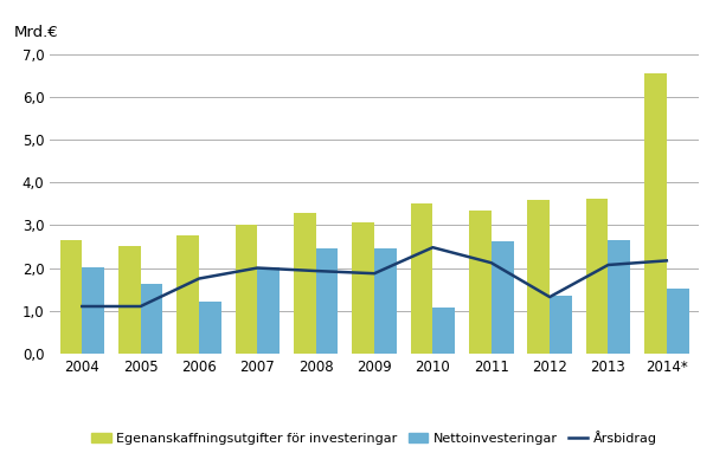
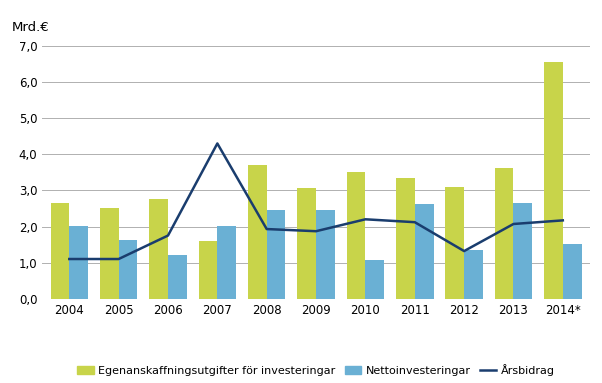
Egenanskaffningsutgifter för investeringar/2007: 3,02 -> 1,60
Årsbidrag/2007: 2,00 -> 4,30
Egenanskaffningsutgifter för investeringar/2008: 3,30 -> 3,70
Årsbidrag/2010: 2,48 -> 2,20
Egenanskaffningsutgifter för investeringar/2012: 3,58 -> 3,10
